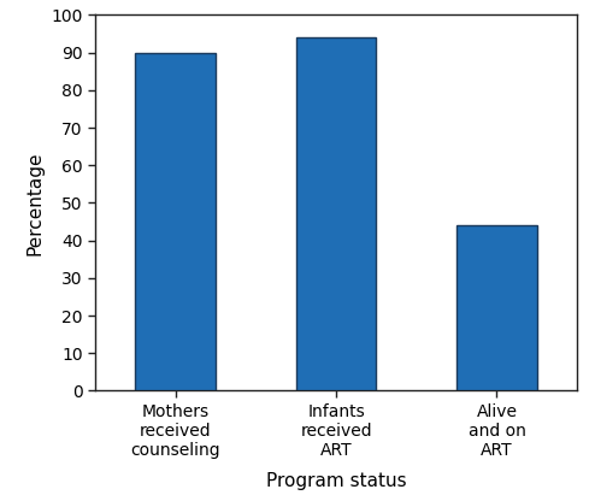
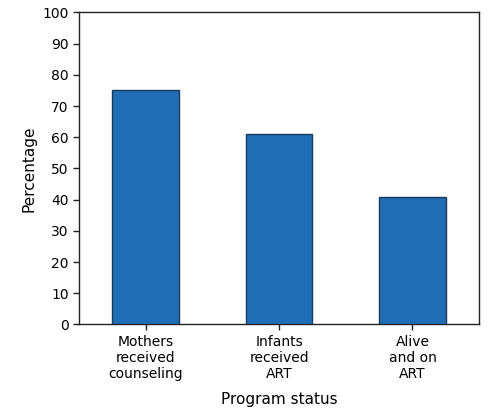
Mothers received counseling: 90 -> 75
Infants received ART: 94 -> 61
Alive and on ART: 44 -> 41
